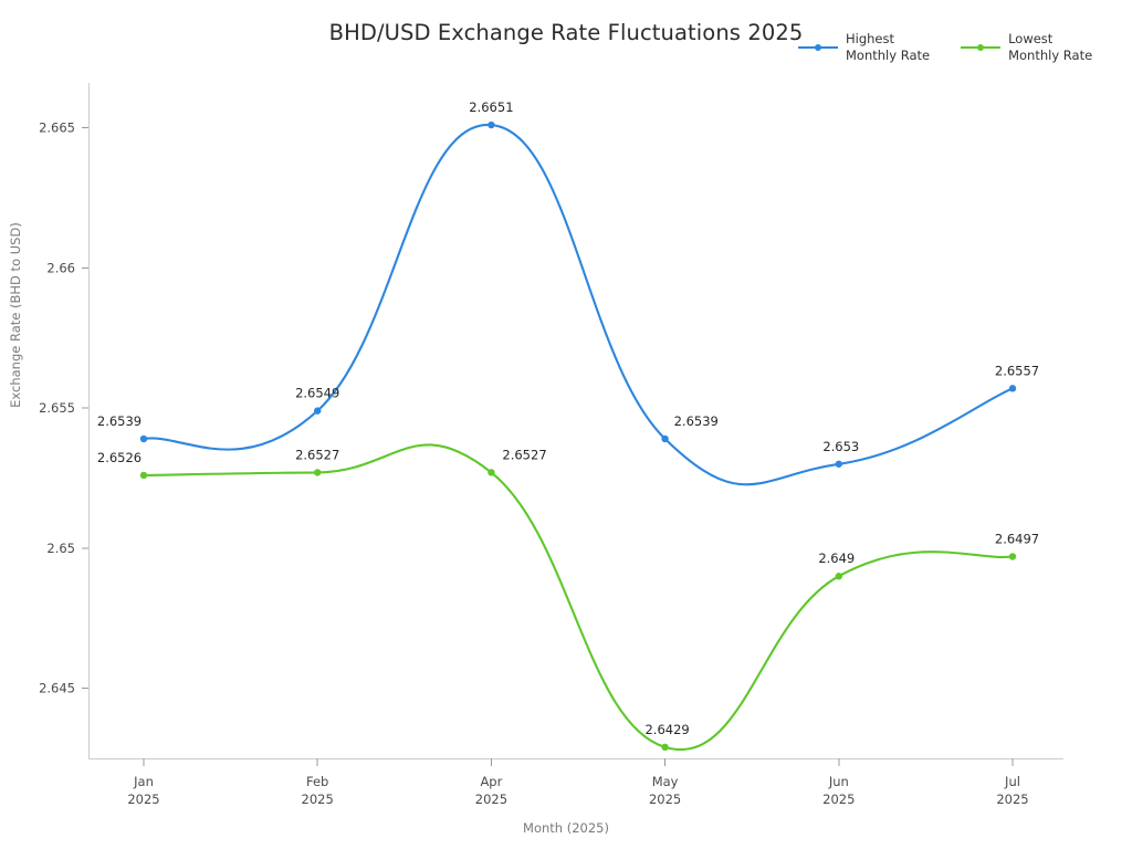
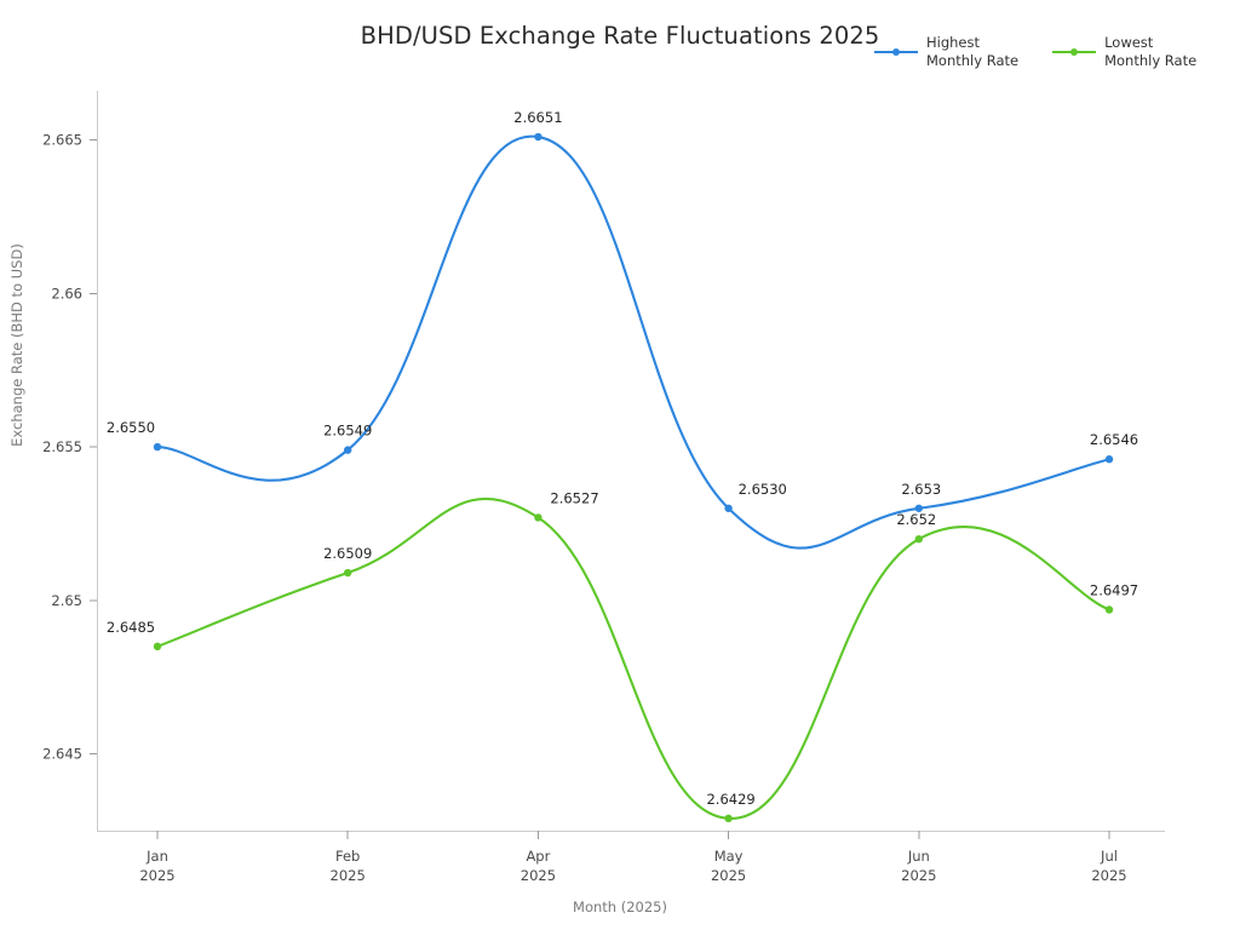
Highest Monthly Rate/Jan 2025: 2.6539 -> 2.6550
Lowest Monthly Rate/Jan 2025: 2.6526 -> 2.6485
Lowest Monthly Rate/Feb 2025: 2.6527 -> 2.6509
Highest Monthly Rate/May 2025: 2.6539 -> 2.6530
Lowest Monthly Rate/Jun 2025: 2.649 -> 2.652
Highest Monthly Rate/Jul 2025: 2.6557 -> 2.6546
